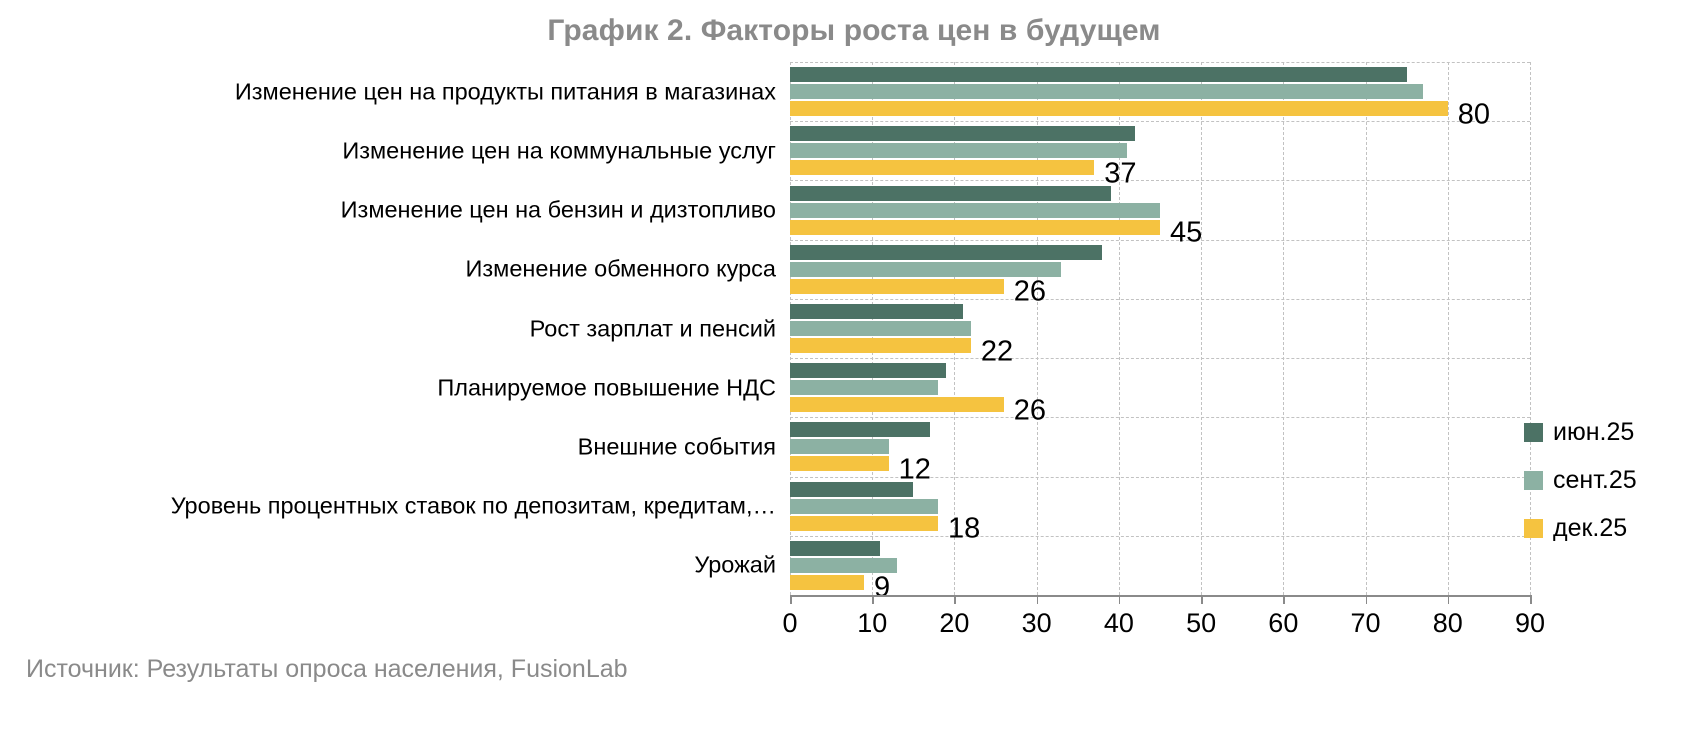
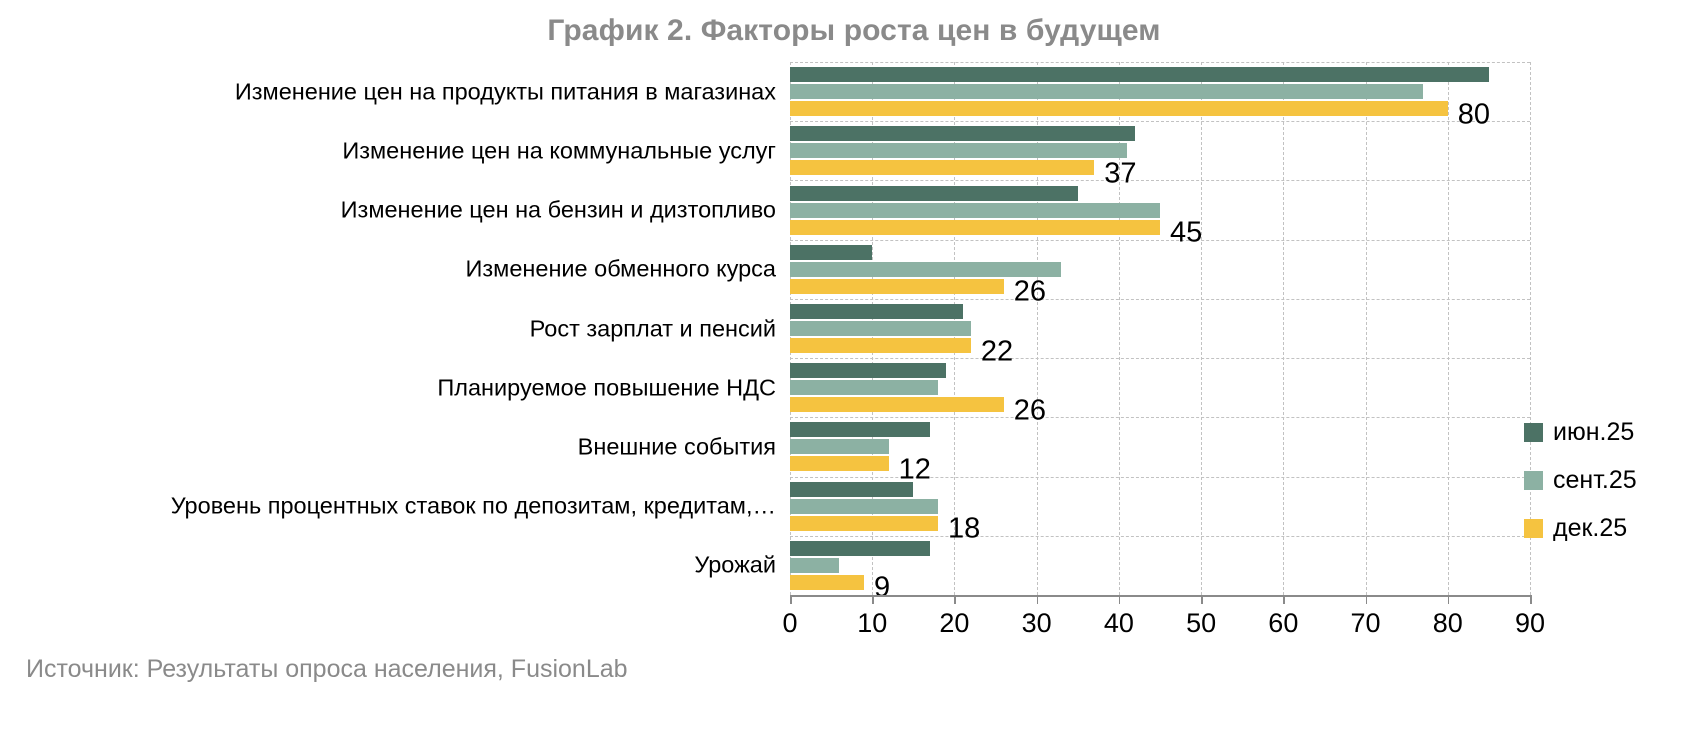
июн.25/Изменение цен на продукты питания в магазинах: 75 -> 85
июн.25/Изменение цен на бензин и дизтопливо: 39 -> 35
июн.25/Изменение обменного курса: 38 -> 10
июн.25/Урожай: 11 -> 17
сент.25/Урожай: 13 -> 6
